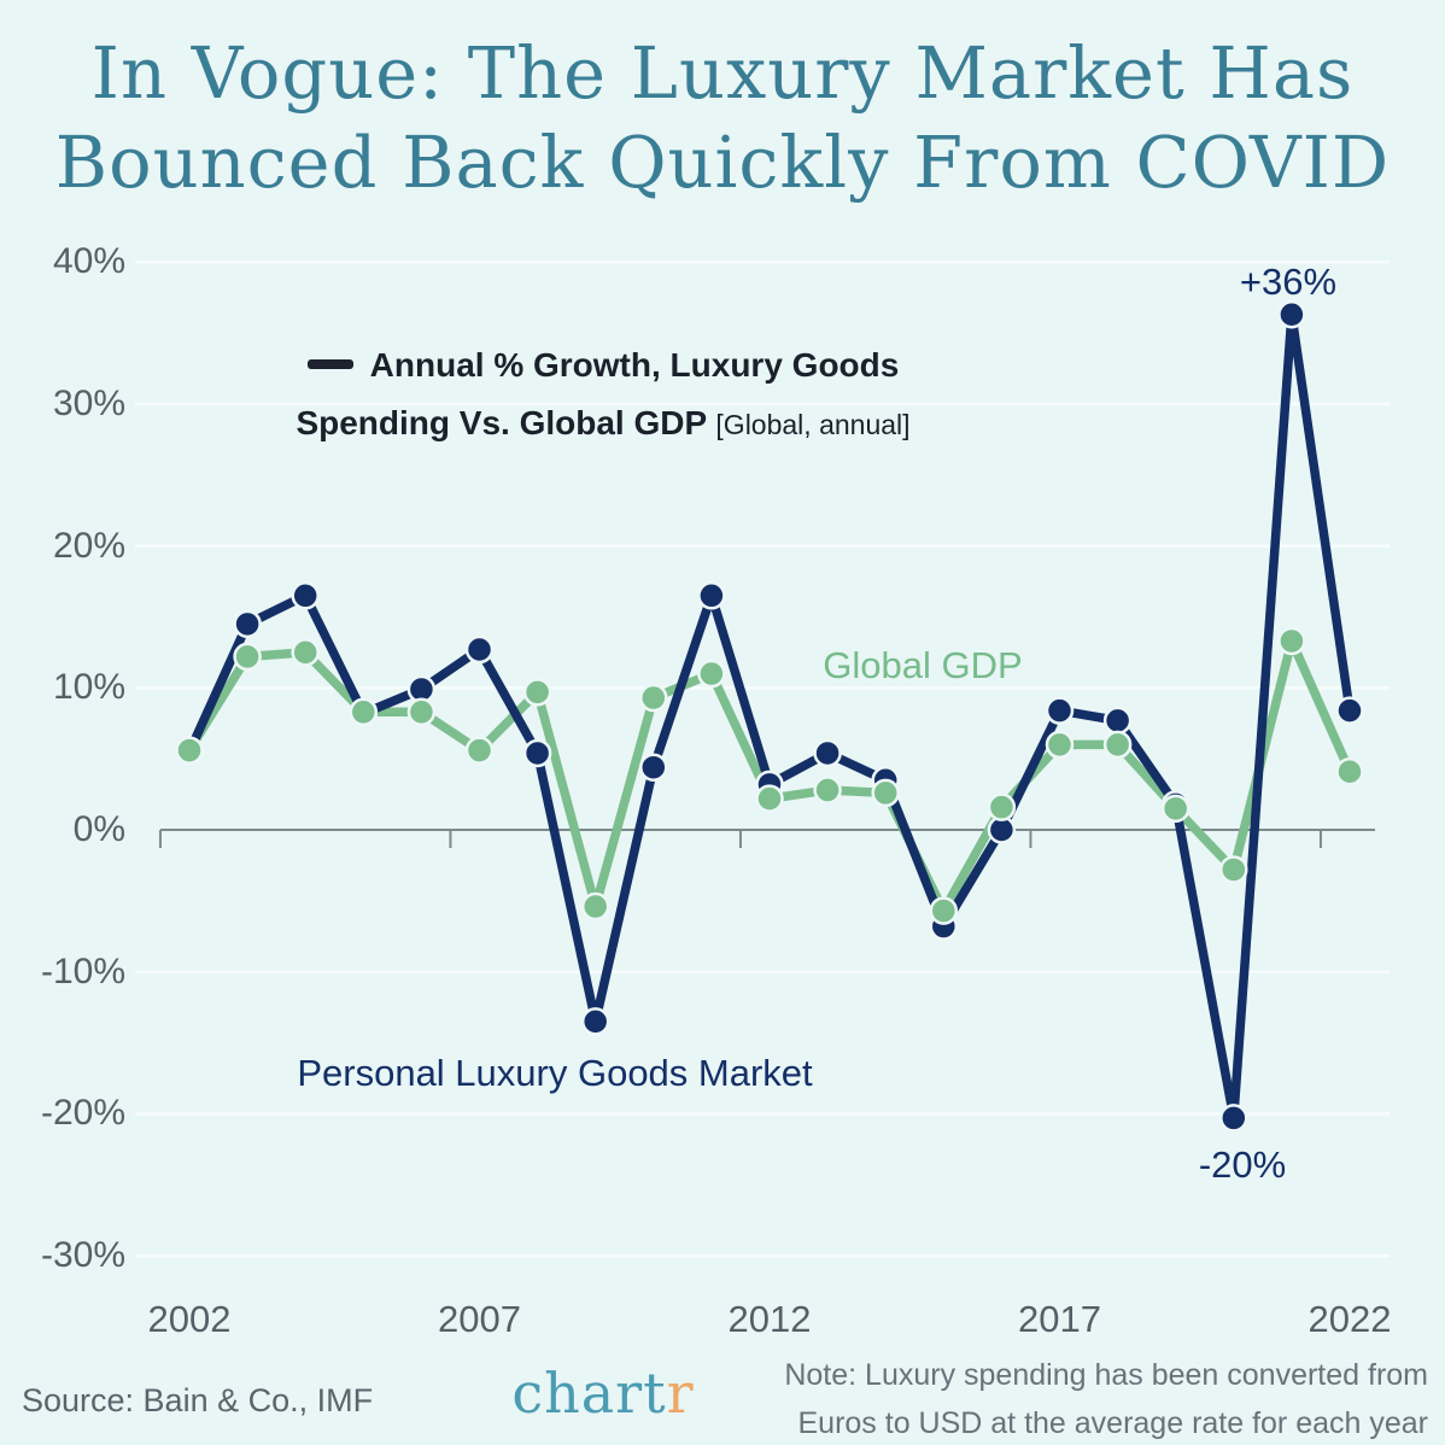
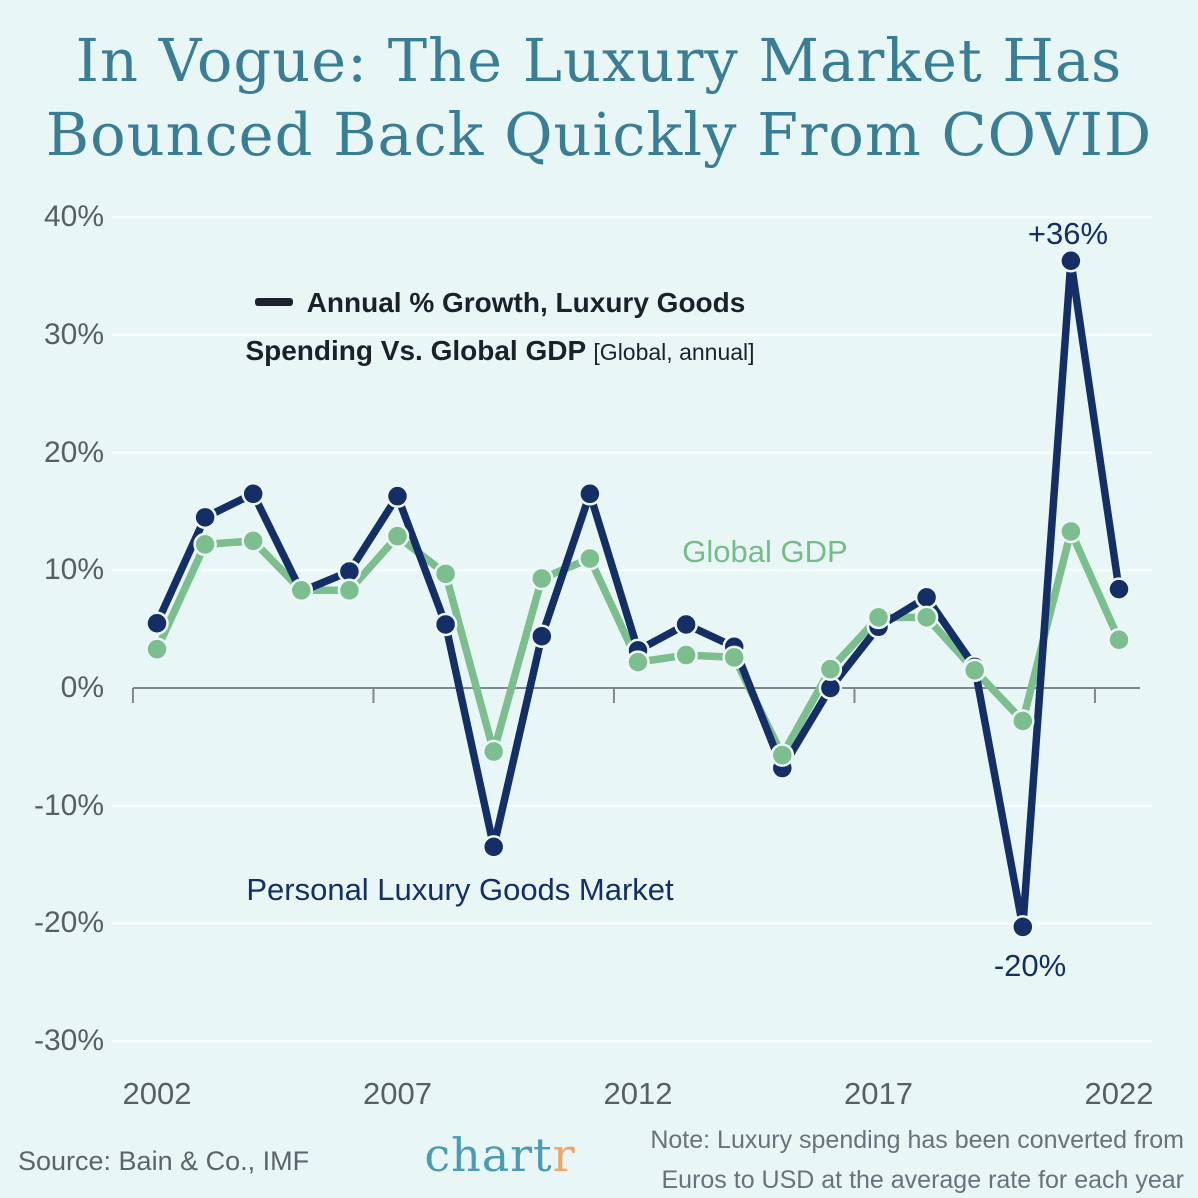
Global GDP/2002: 5.6% -> 3.3%
Personal Luxury Goods Market/2007: 12.7% -> 16.3%
Global GDP/2007: 5.6% -> 12.9%
Personal Luxury Goods Market/2017: 8.4% -> 5.2%
